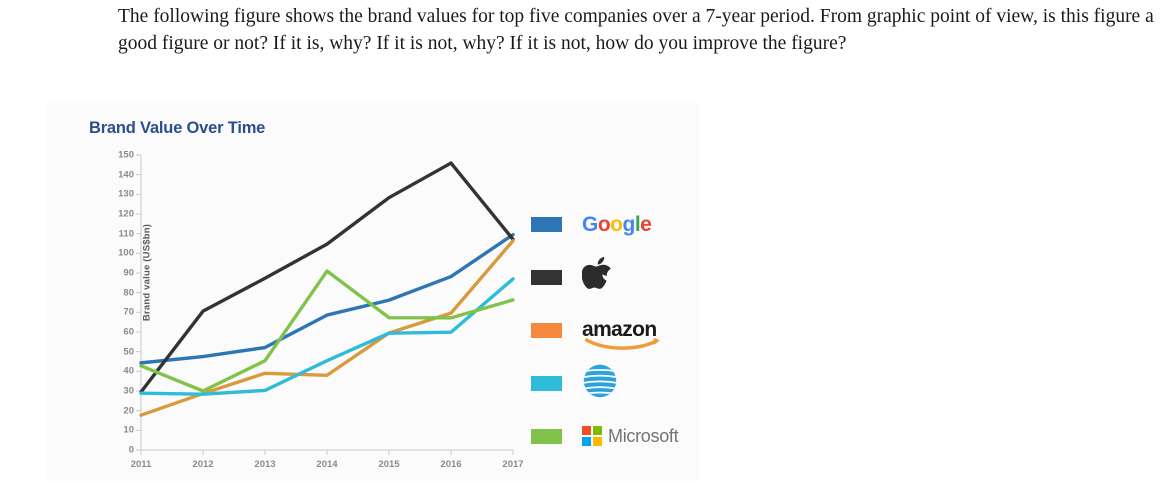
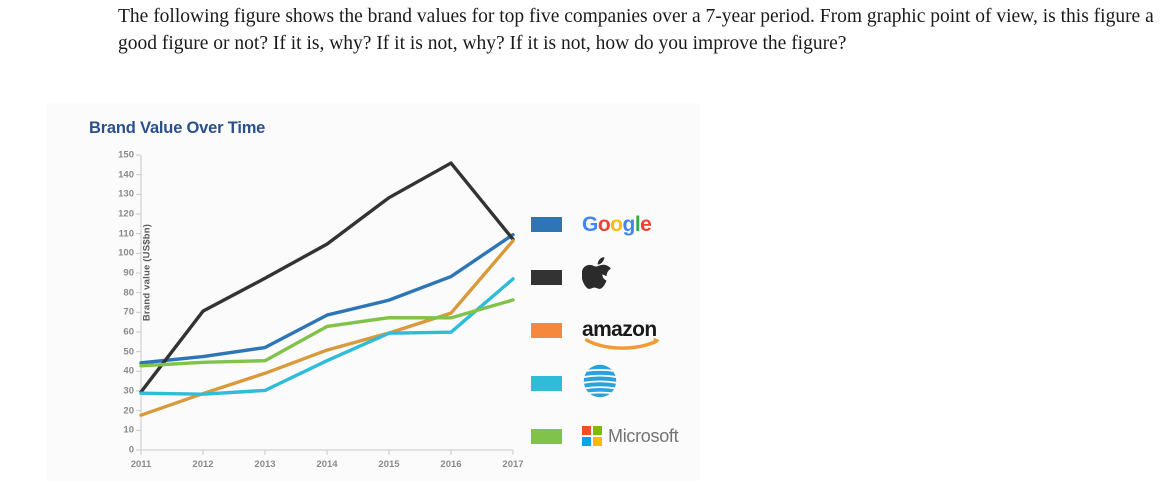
Microsoft/2012: 30 -> 45
amazon/2014: 38 -> 51
Microsoft/2014: 91 -> 63
